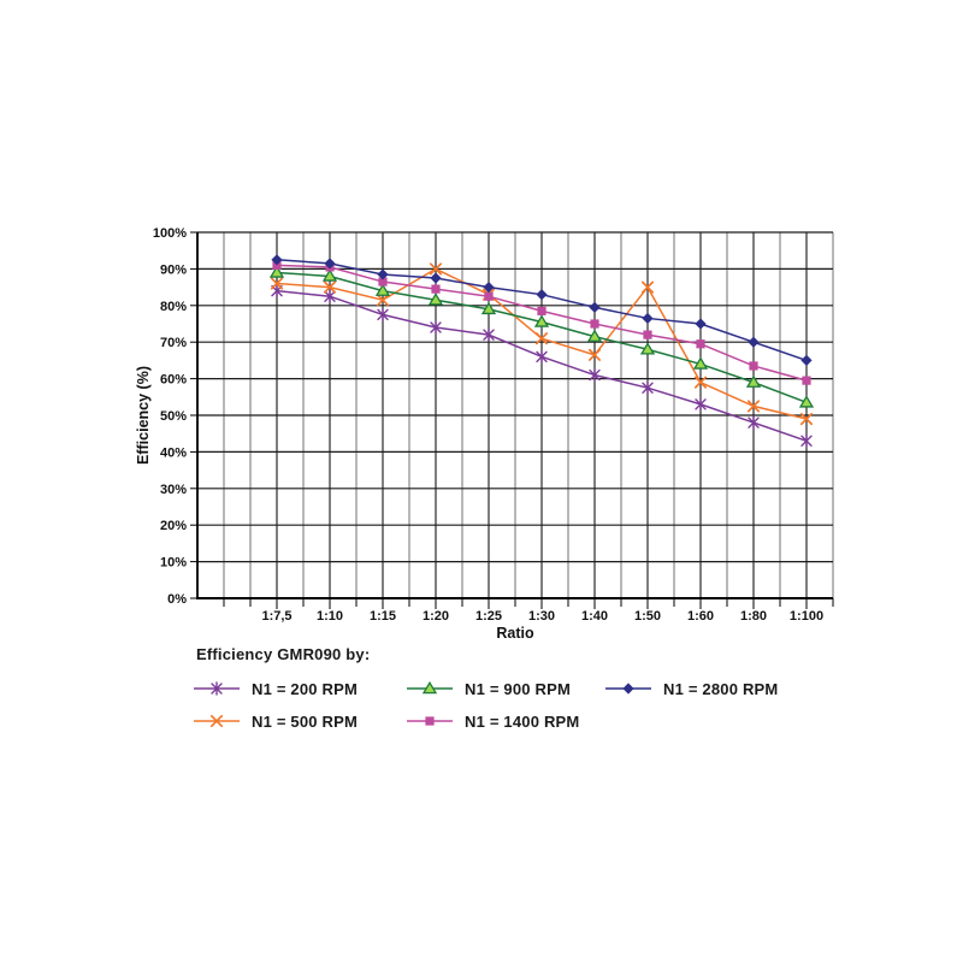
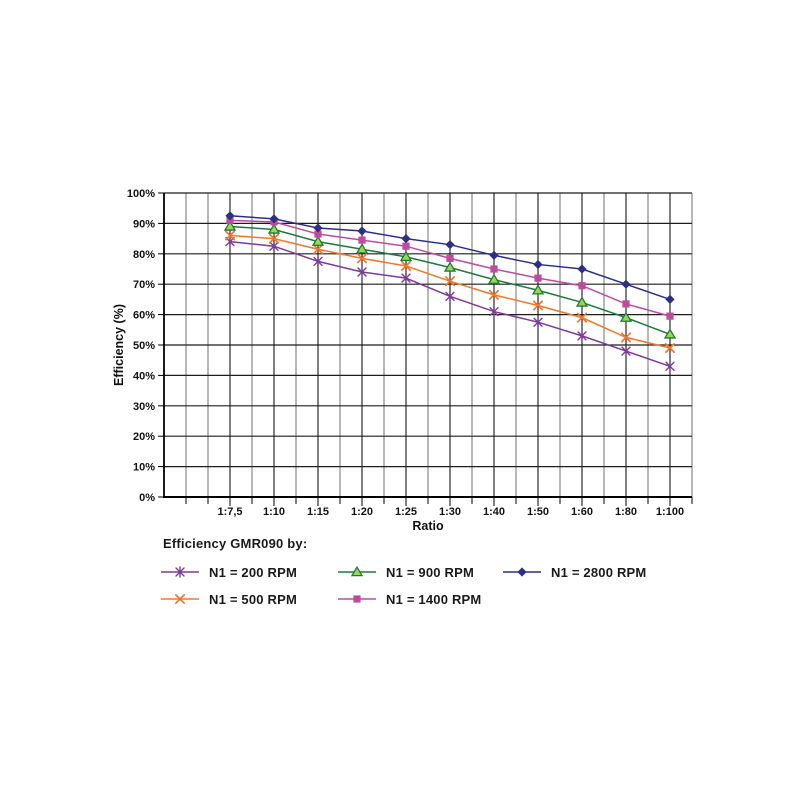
N1 = 500 RPM/1:20: 90% -> 78%
N1 = 500 RPM/1:25: 83% -> 76%
N1 = 500 RPM/1:50: 85% -> 63%
